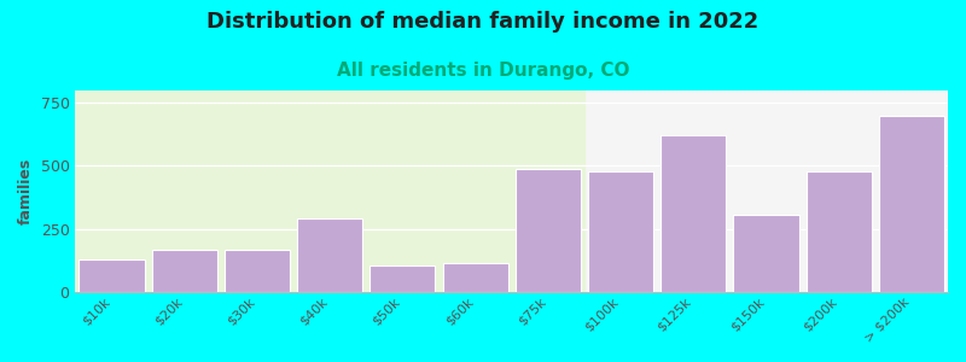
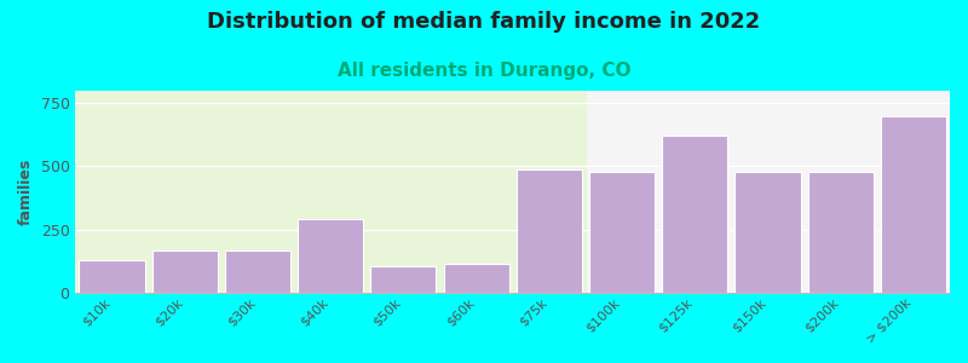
$150k: 305 -> 480
